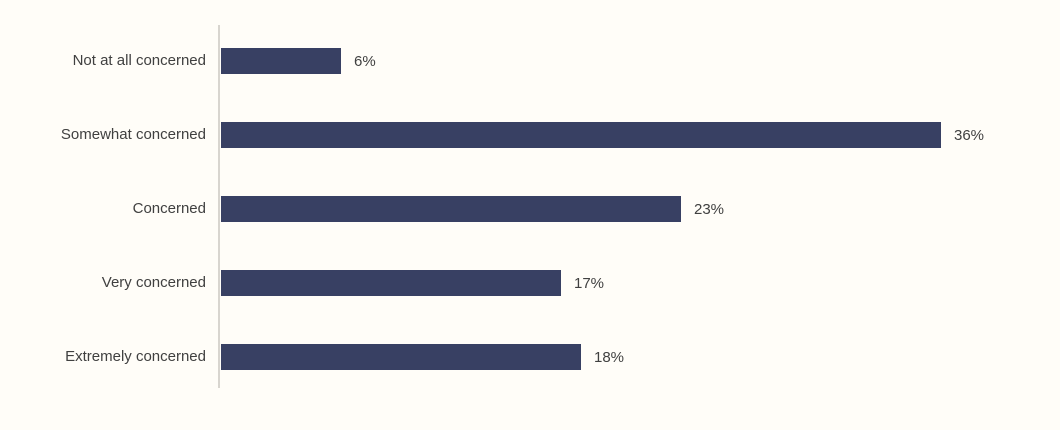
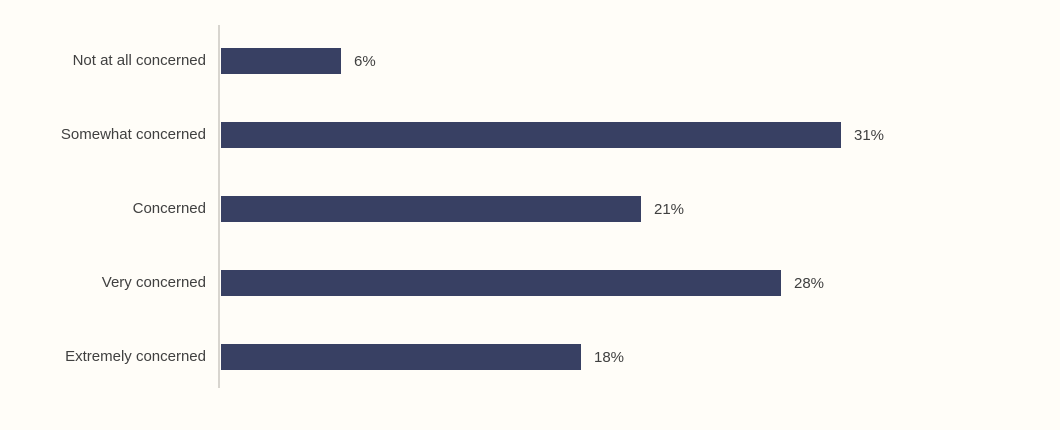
Somewhat concerned: 36% -> 31%
Concerned: 23% -> 21%
Very concerned: 17% -> 28%
